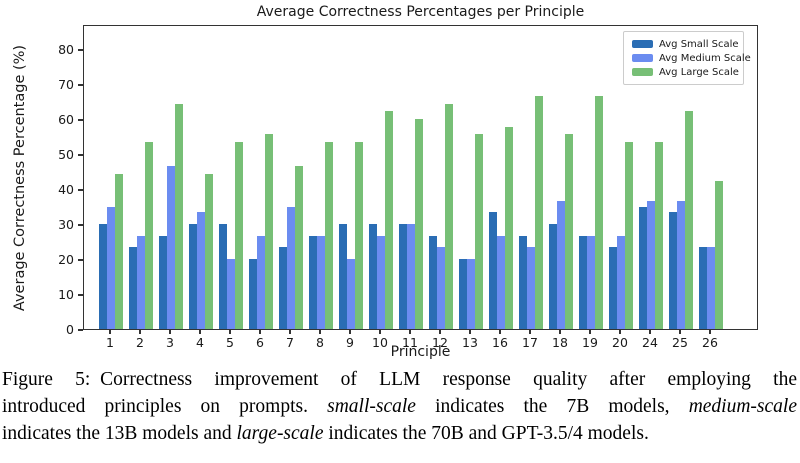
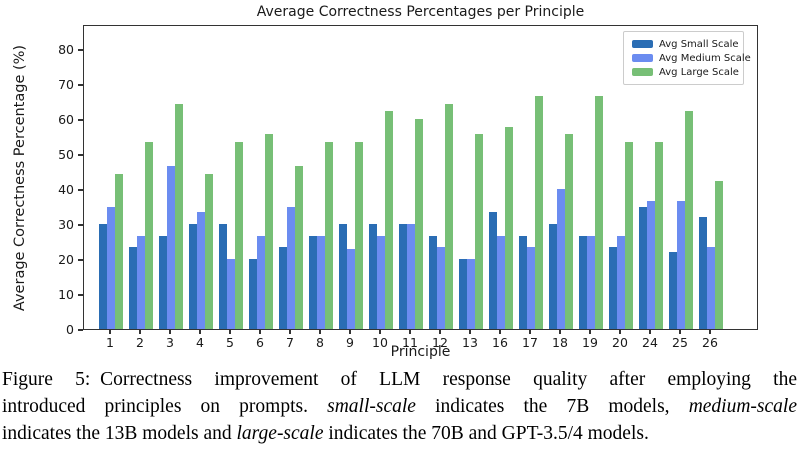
Avg Medium Scale/9: 20 -> 23
Avg Medium Scale/18: 37 -> 40
Avg Small Scale/25: 33 -> 22
Avg Small Scale/26: 23 -> 32
